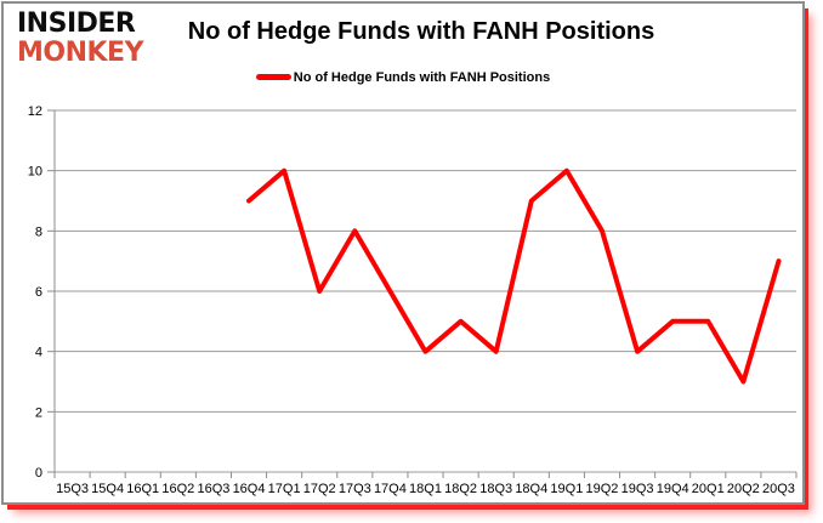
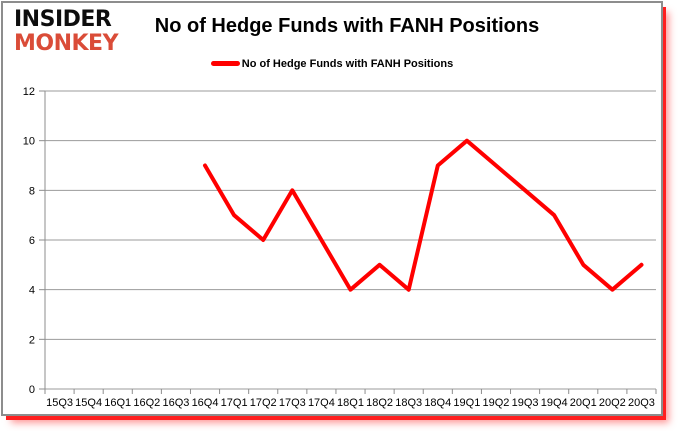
17Q1: 10 -> 7
19Q2: 8 -> 9
19Q3: 4 -> 8
19Q4: 5 -> 7
20Q2: 3 -> 4
20Q3: 7 -> 5
